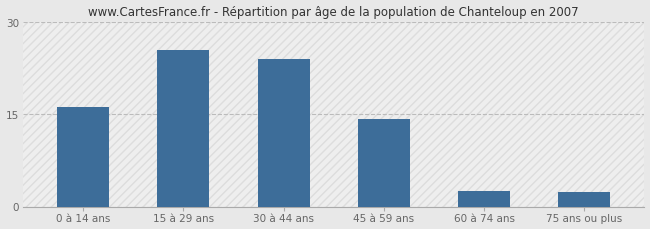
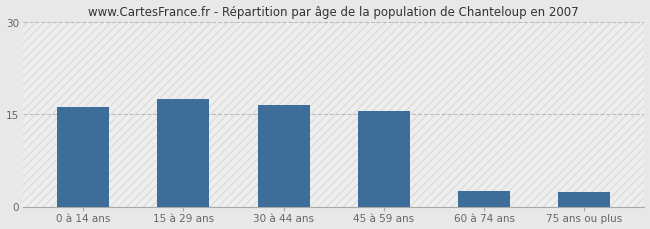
15 à 29 ans: 25.4 -> 17.5
30 à 44 ans: 24.0 -> 16.5
45 à 59 ans: 14.2 -> 15.5
